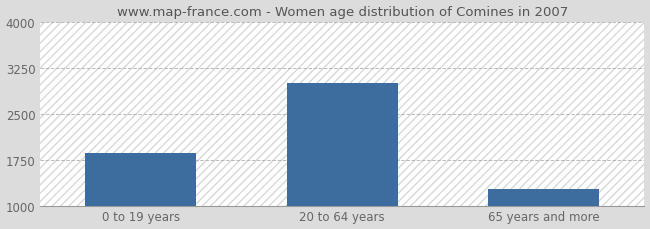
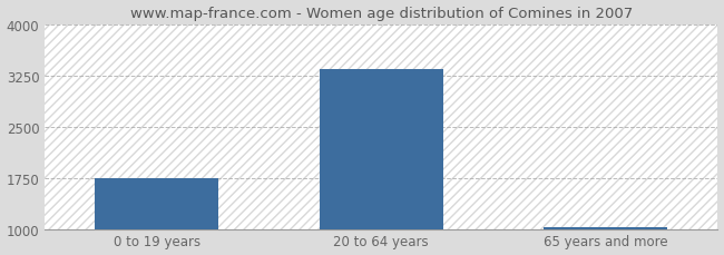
0 to 19 years: 1860 -> 1750
20 to 64 years: 3000 -> 3350
65 years and more: 1280 -> 1040
